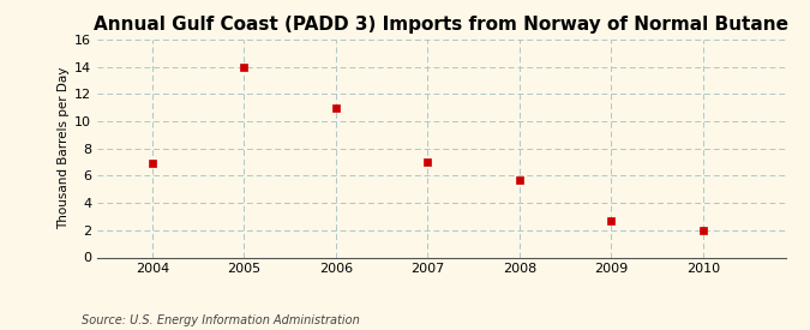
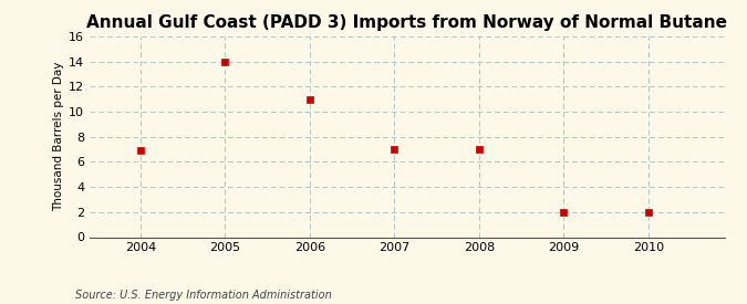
2008: 5.7 -> 7.0
2009: 2.7 -> 2.0
